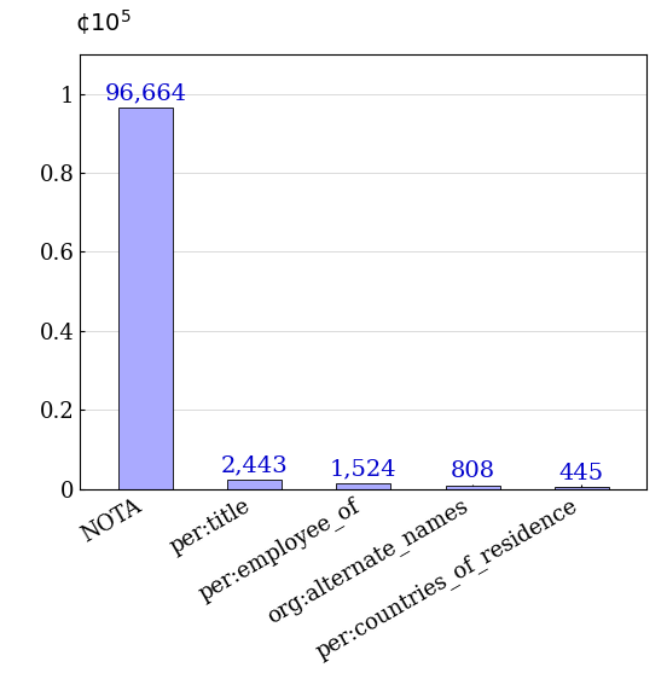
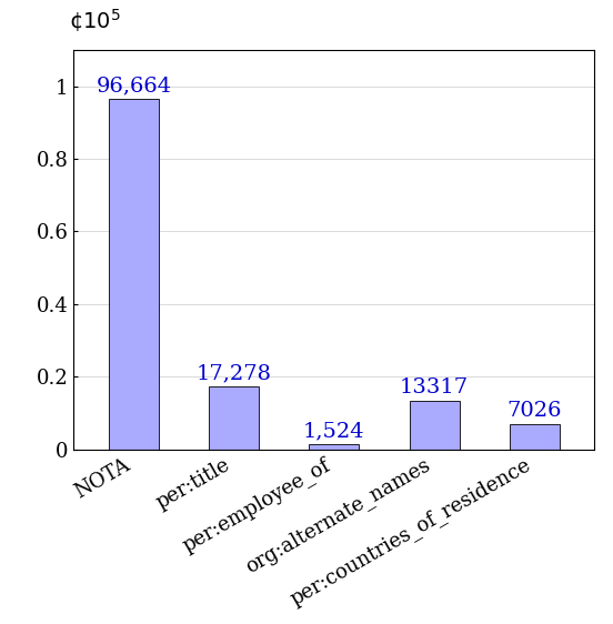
per:title: 2,443 -> 17,278
org:alternate_names: 808 -> 13317
per:countries_of_residence: 445 -> 7026
